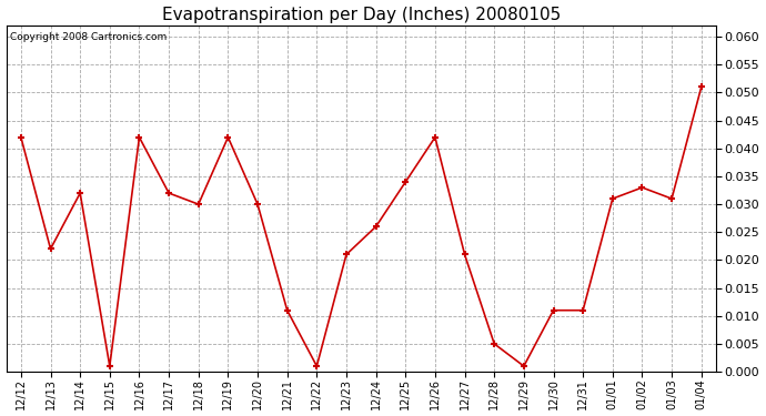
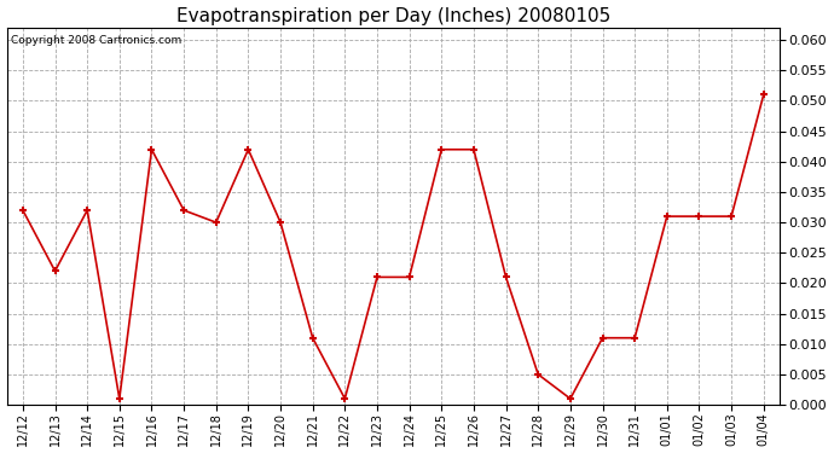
12/12: 0.042 -> 0.032
12/24: 0.026 -> 0.021
12/25: 0.034 -> 0.042
01/02: 0.033 -> 0.031
